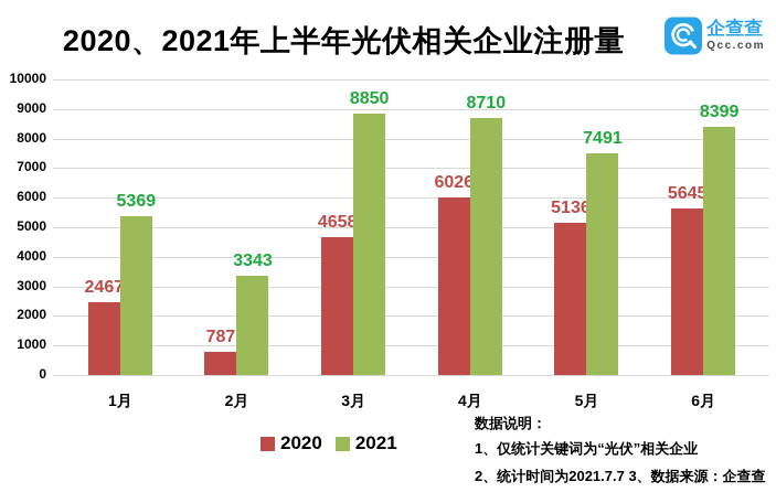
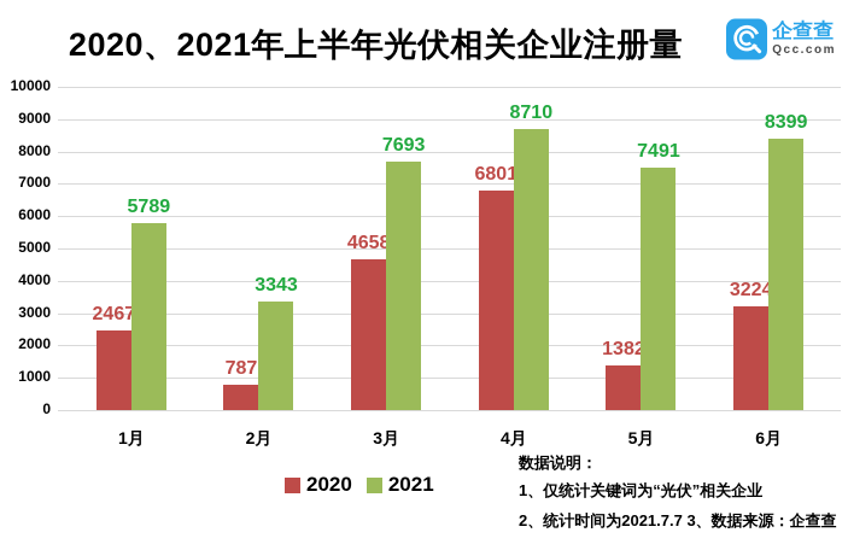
2021/1月: 5369 -> 5789
2021/3月: 8850 -> 7693
2020/4月: 6026 -> 6801
2020/5月: 5136 -> 1382
2020/6月: 5645 -> 3224
